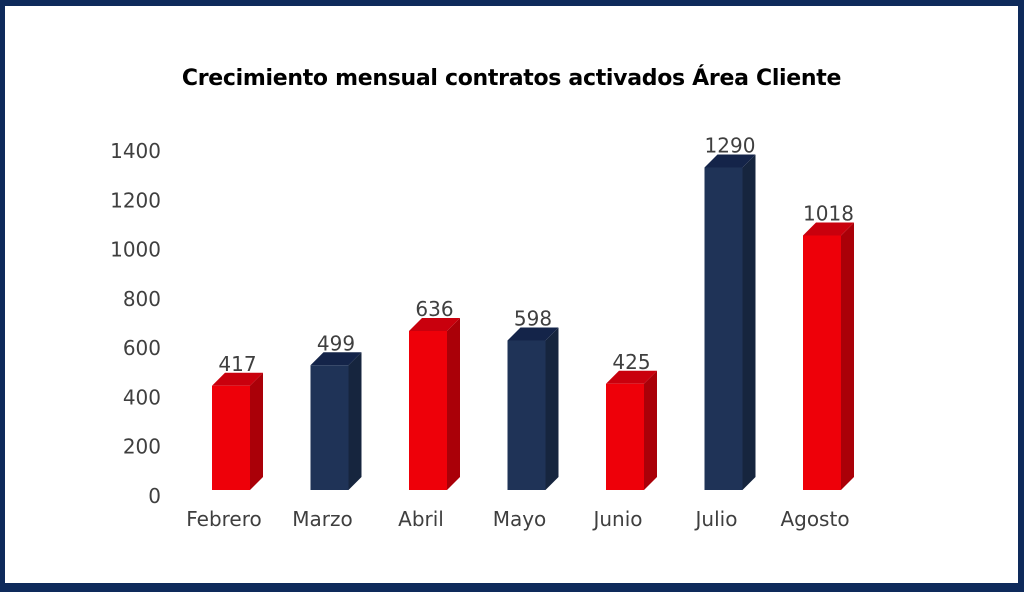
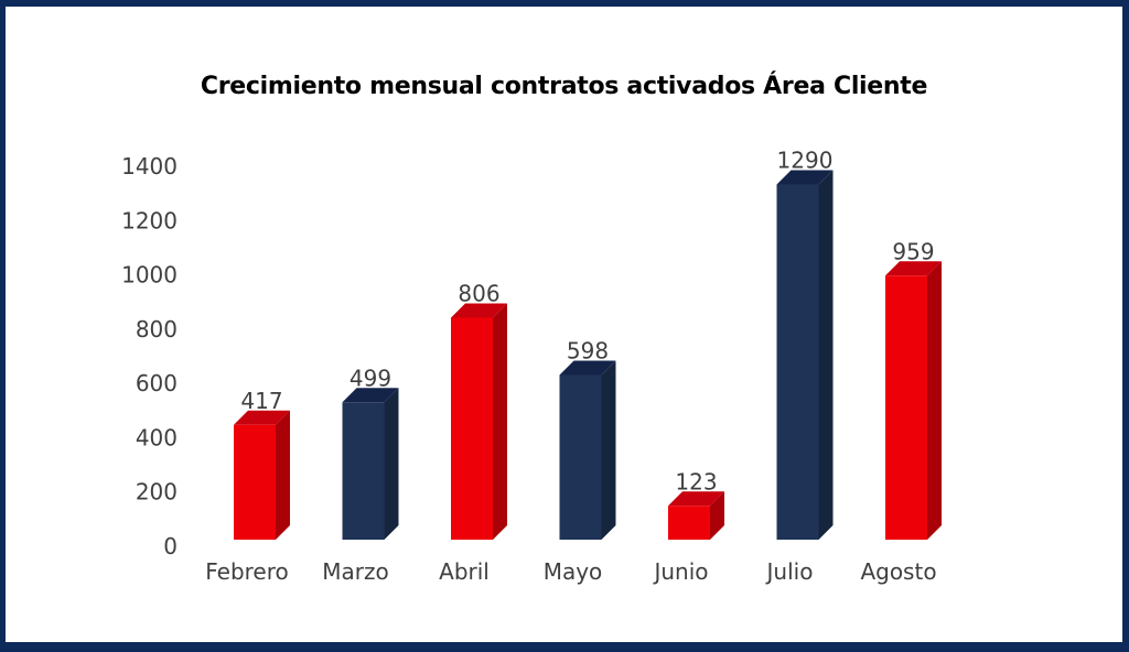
Abril: 636 -> 806
Junio: 425 -> 123
Agosto: 1018 -> 959
